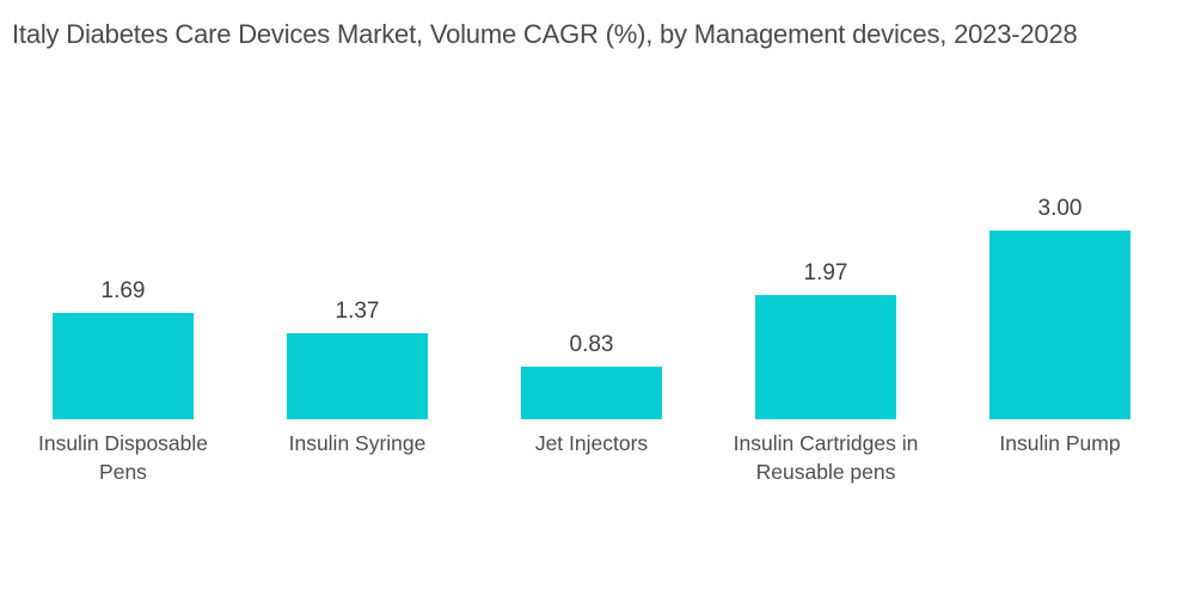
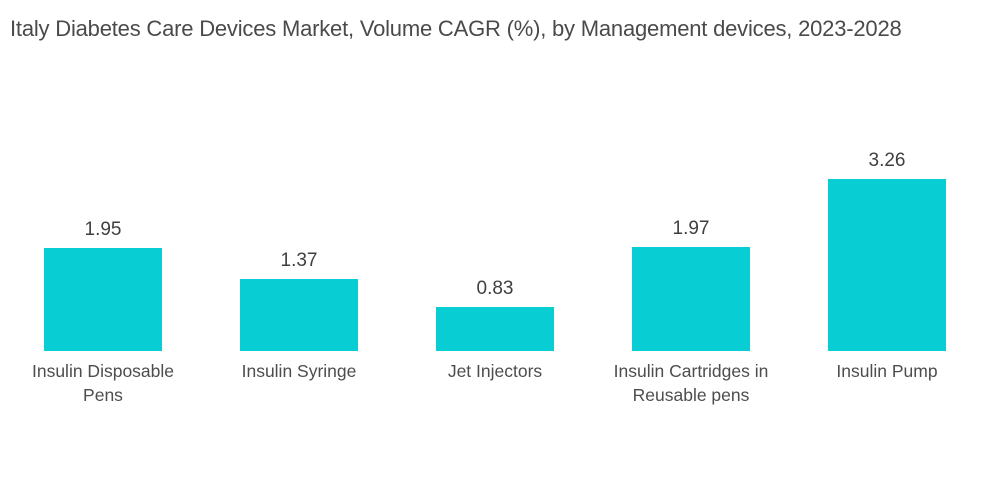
Insulin Disposable Pens: 1.69 -> 1.95
Insulin Pump: 3.00 -> 3.26
